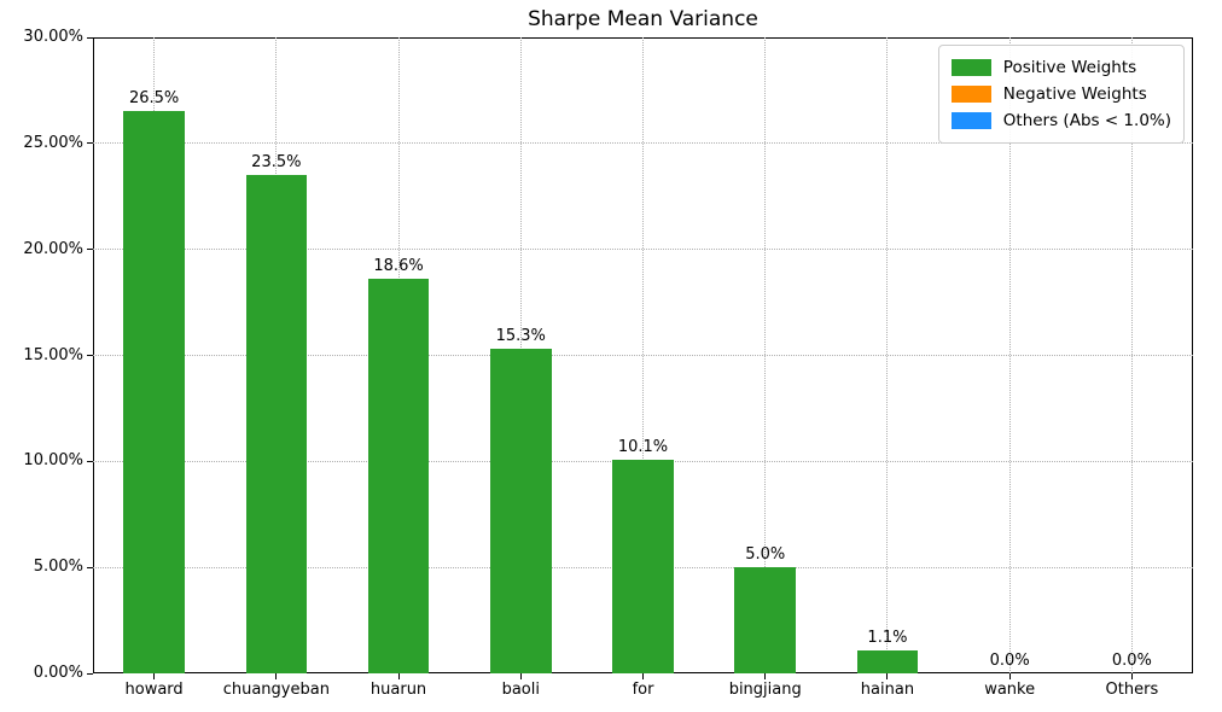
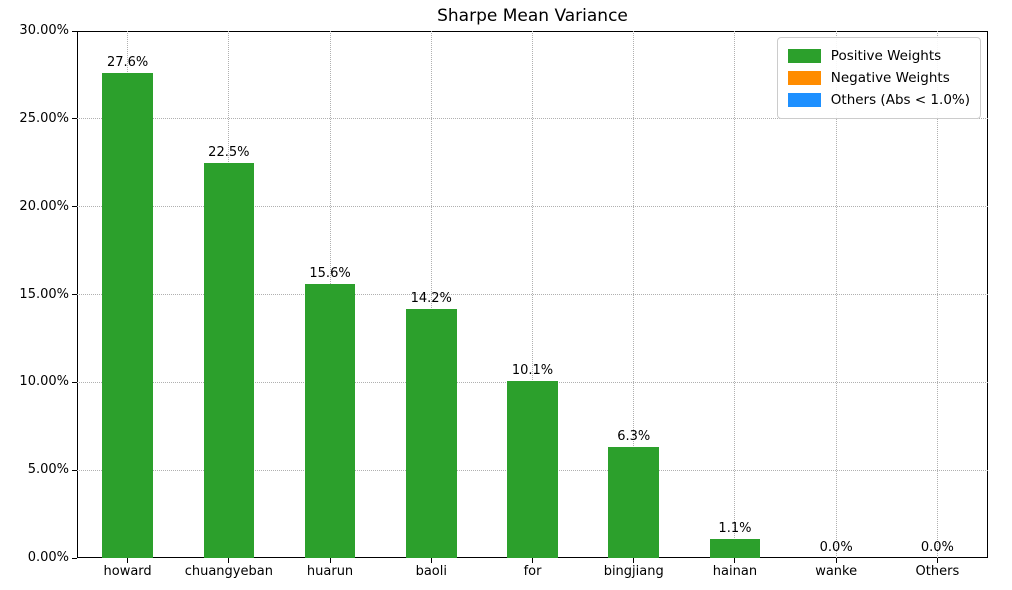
howard: 26.5% -> 27.6%
chuangyeban: 23.5% -> 22.5%
huarun: 18.6% -> 15.6%
baoli: 15.3% -> 14.2%
bingjiang: 5.0% -> 6.3%
